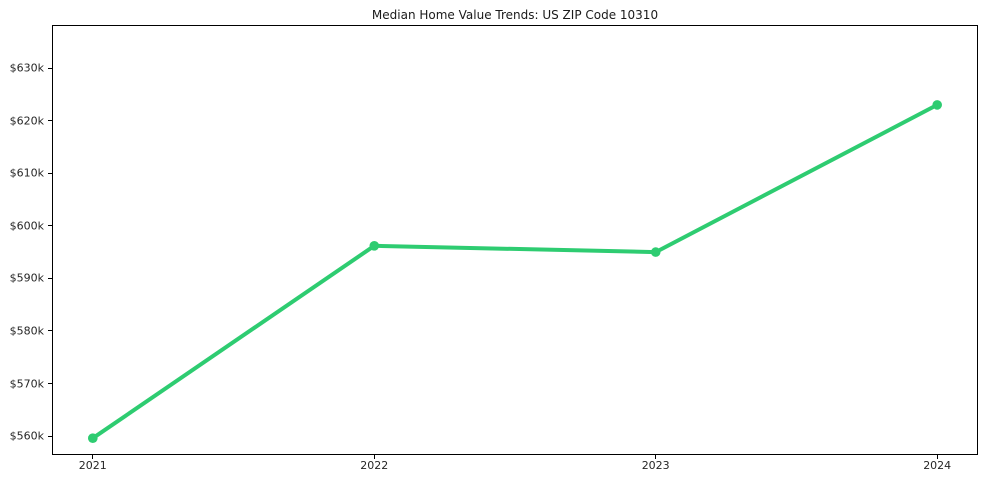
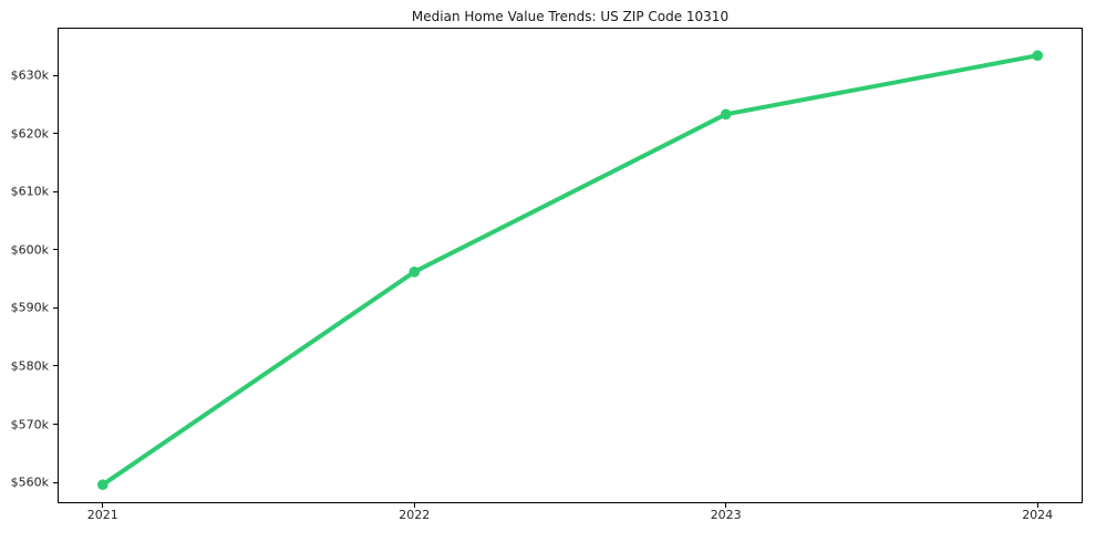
2023: $595k -> $623k
2024: $623k -> $633k
